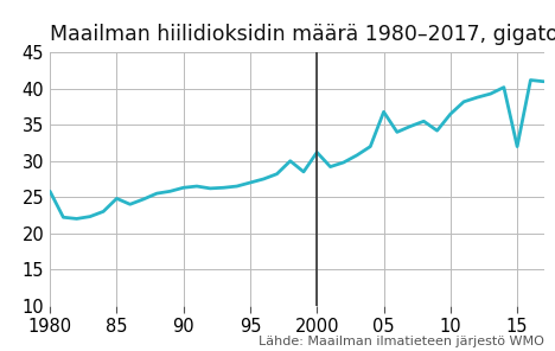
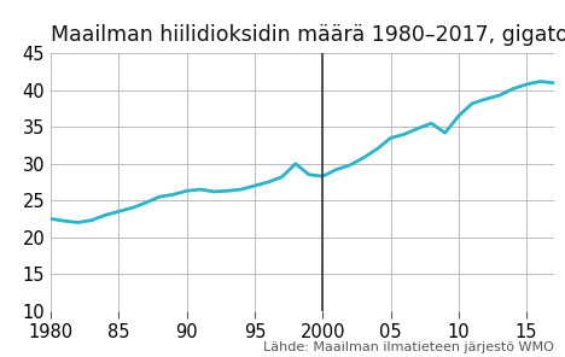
1980: 25.8 -> 22.5
85: 24.8 -> 23.5
2000: 31.2 -> 28.3
05: 36.8 -> 33.5
15: 32.0 -> 40.8
